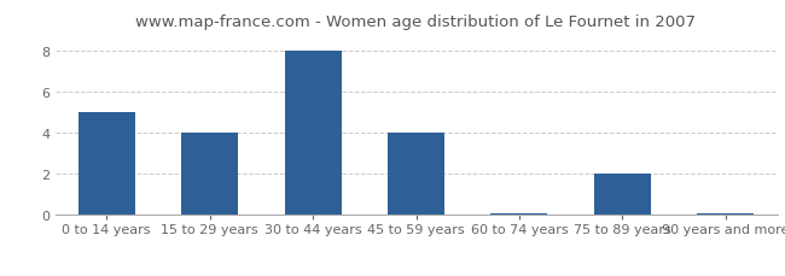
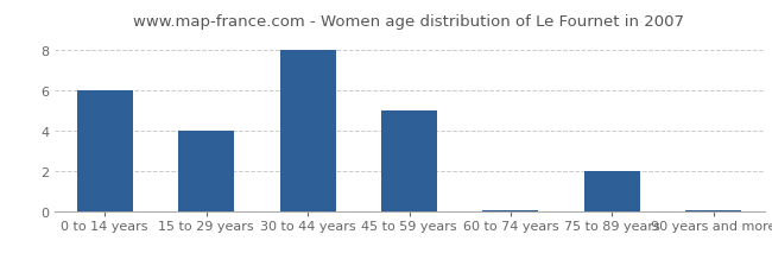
0 to 14 years: 5.0 -> 6.0
45 to 59 years: 4.0 -> 5.0
